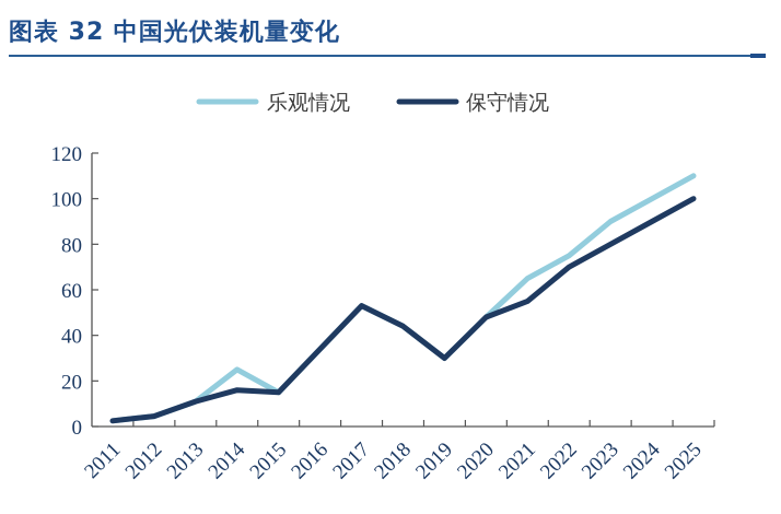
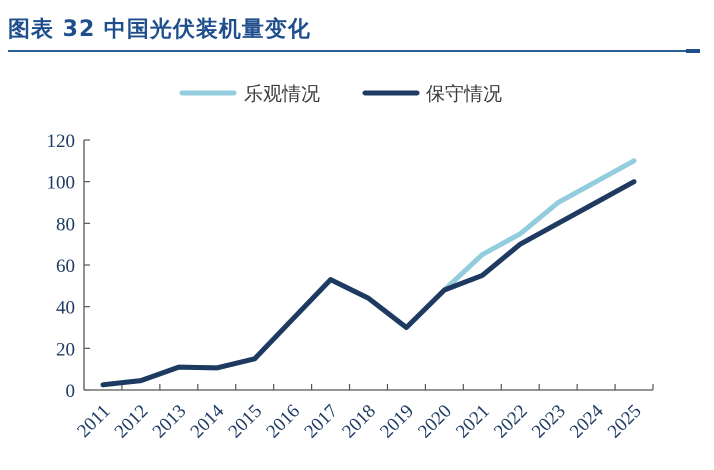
乐观情况/2014: 25 -> 11
保守情况/2014: 16 -> 11
